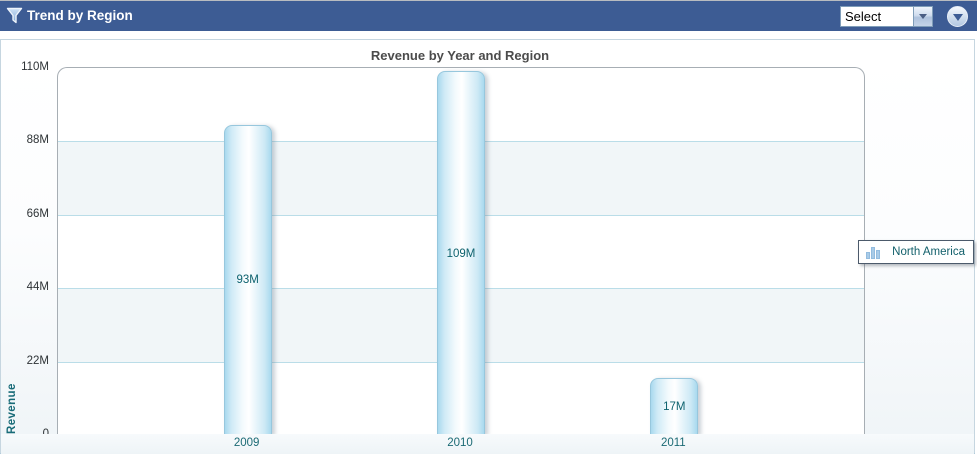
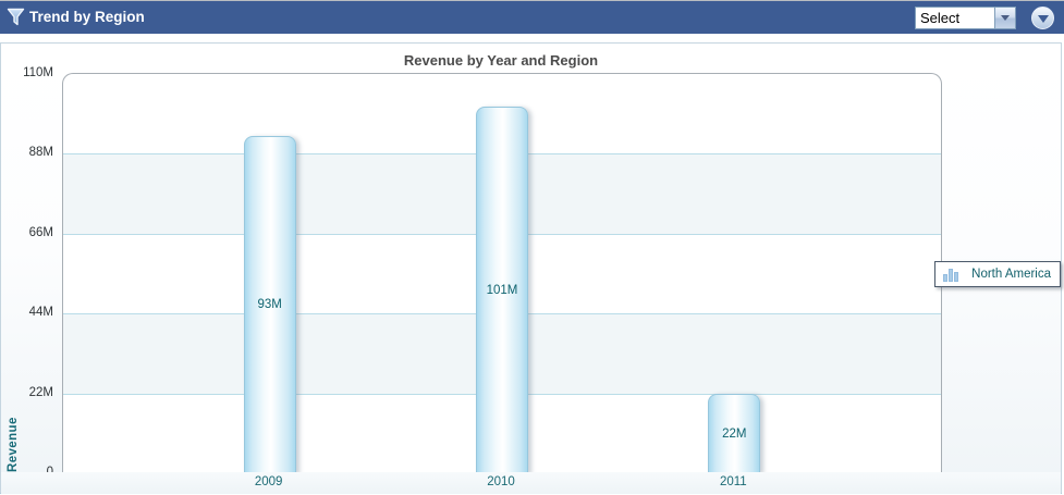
2010: 109M -> 101M
2011: 17M -> 22M
